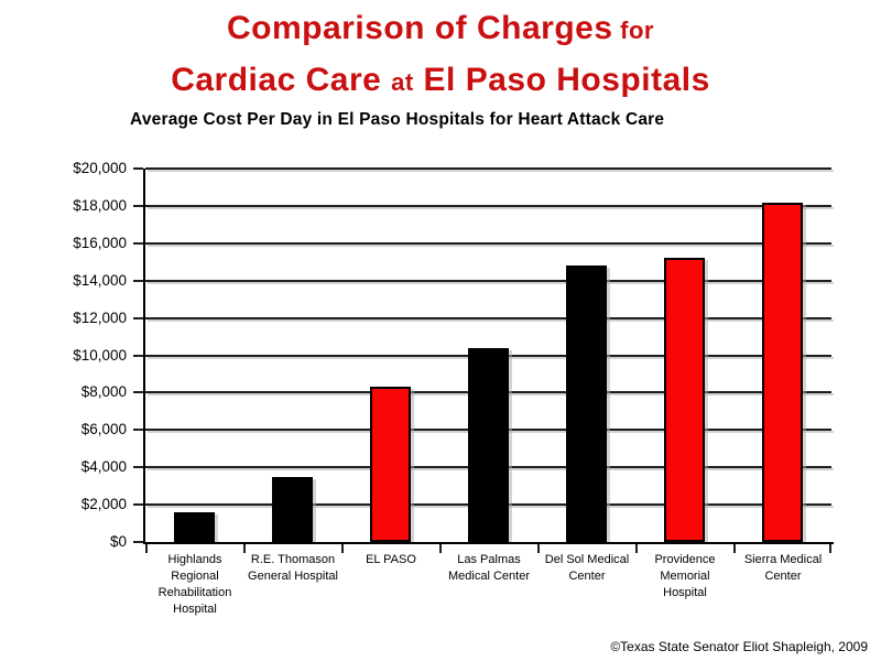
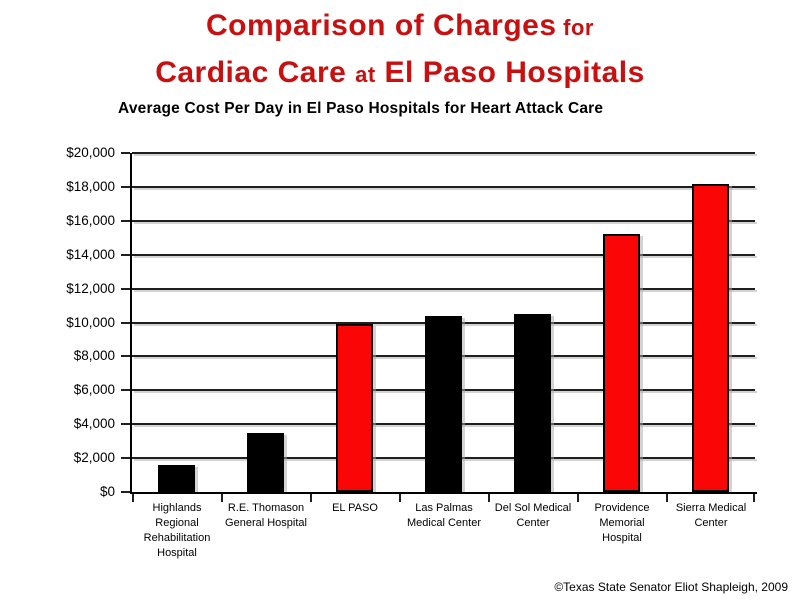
EL PASO: $8300 -> $9900
Del Sol Medical Center: $14800 -> $10500
